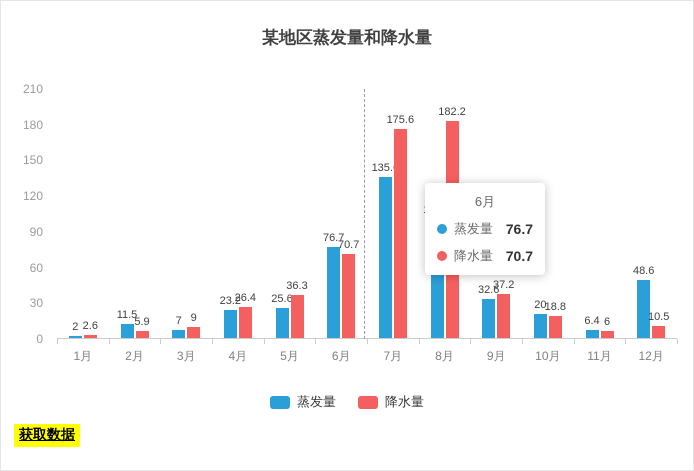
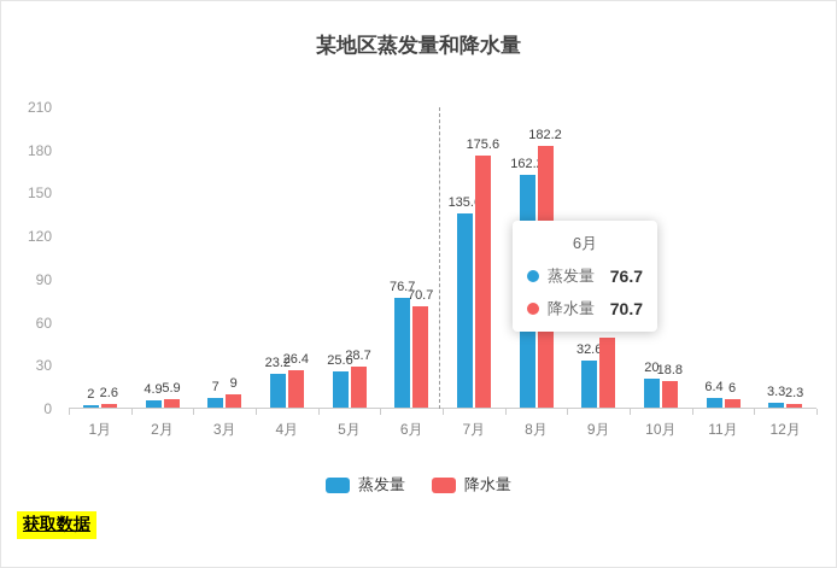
蒸发量/2月: 11.5 -> 4.9
降水量/5月: 36.3 -> 28.7
蒸发量/8月: 100.2 -> 162.2
降水量/9月: 37.2 -> 48.7
蒸发量/12月: 48.6 -> 3.3
降水量/12月: 10.5 -> 2.3
